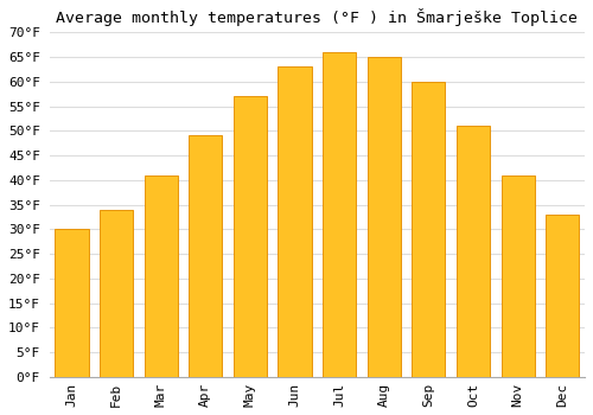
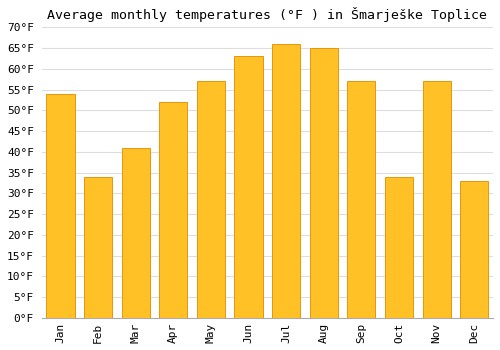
Jan: 30°F -> 54°F
Apr: 49°F -> 52°F
Sep: 60°F -> 57°F
Oct: 51°F -> 34°F
Nov: 41°F -> 57°F
